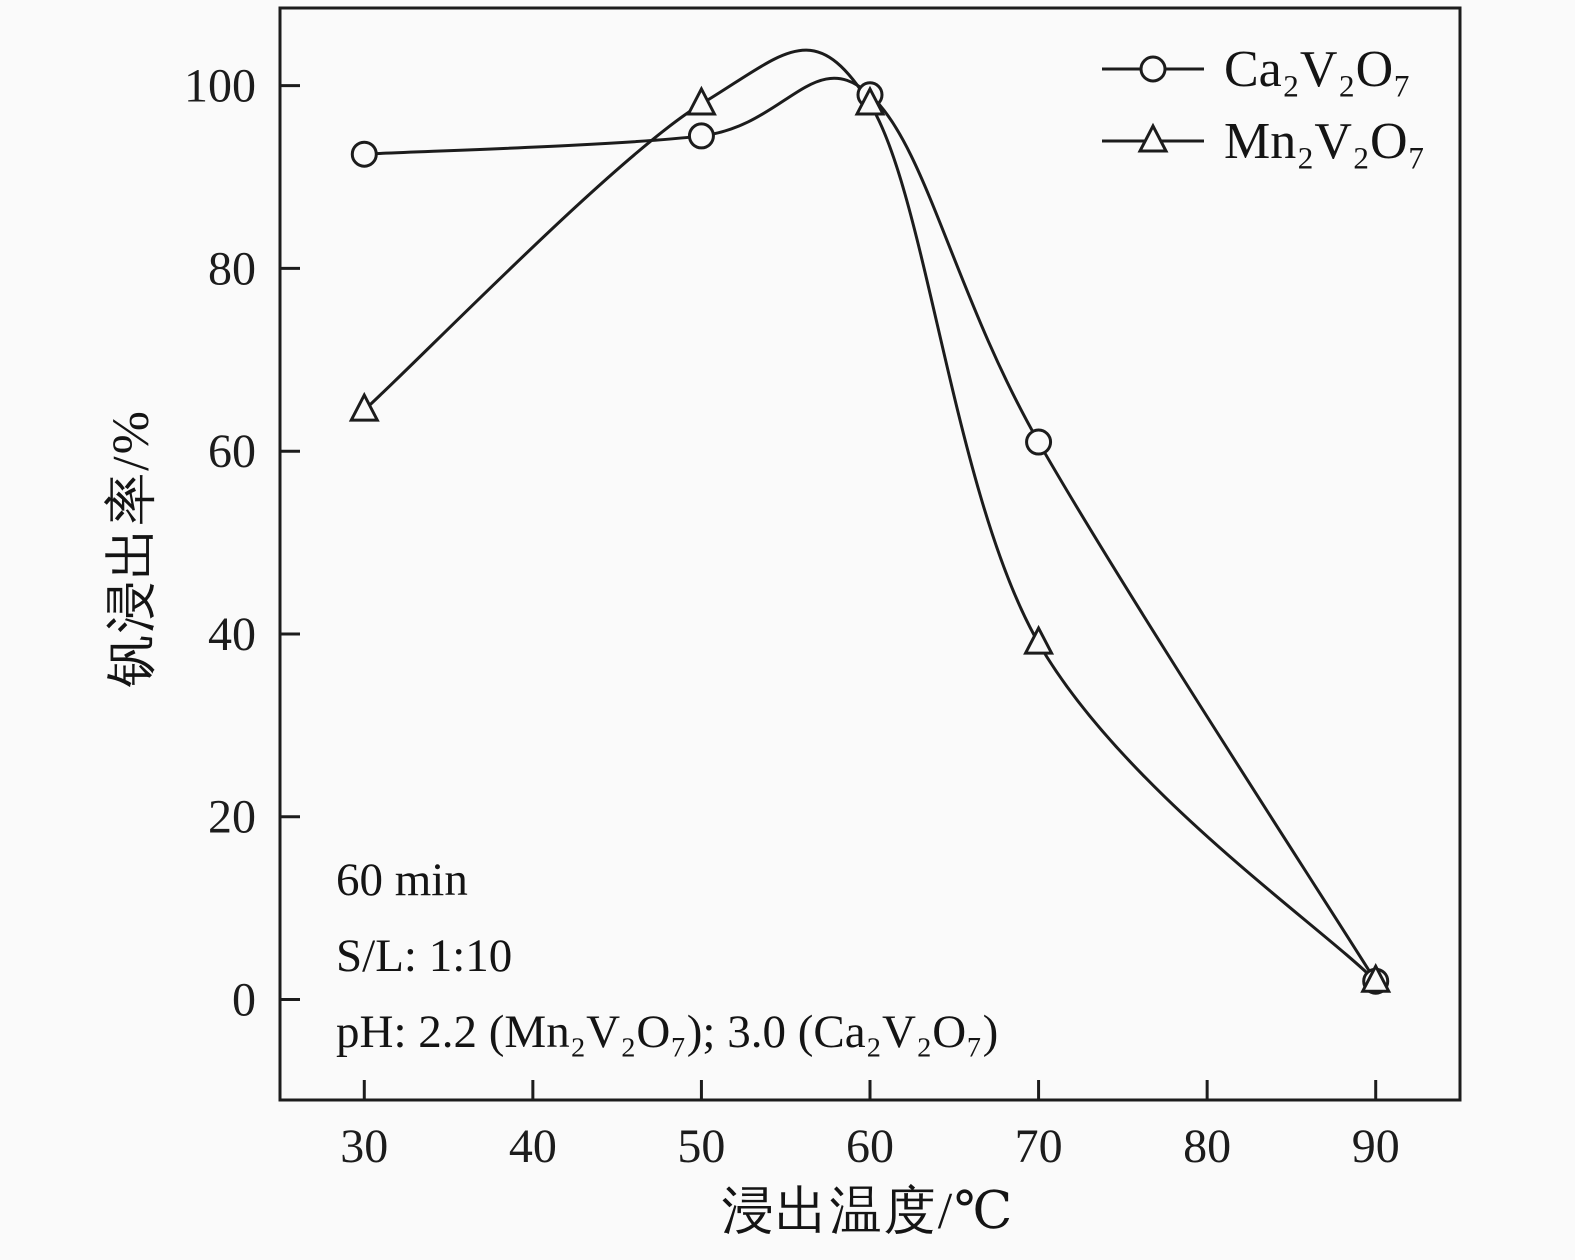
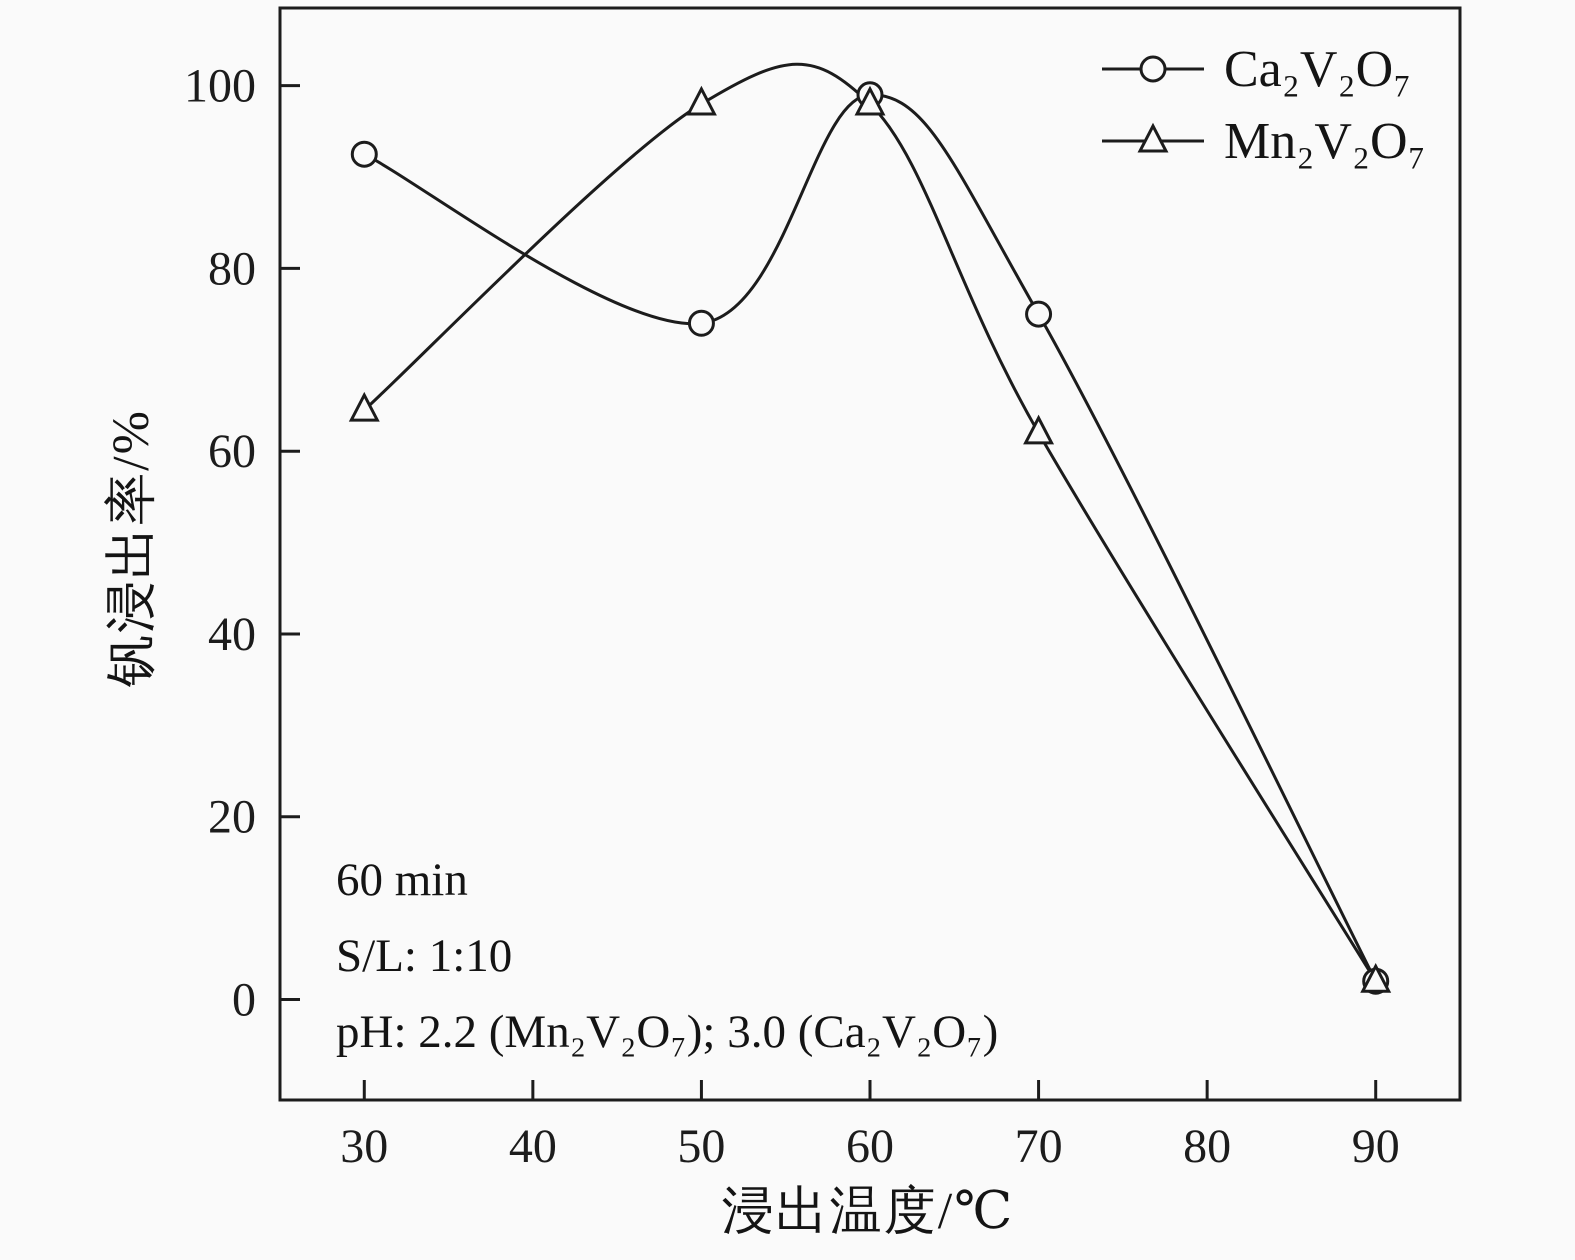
Ca₂V₂O₇/50: 94 -> 74
Ca₂V₂O₇/70: 61 -> 75
Mn₂V₂O₇/70: 39 -> 62
